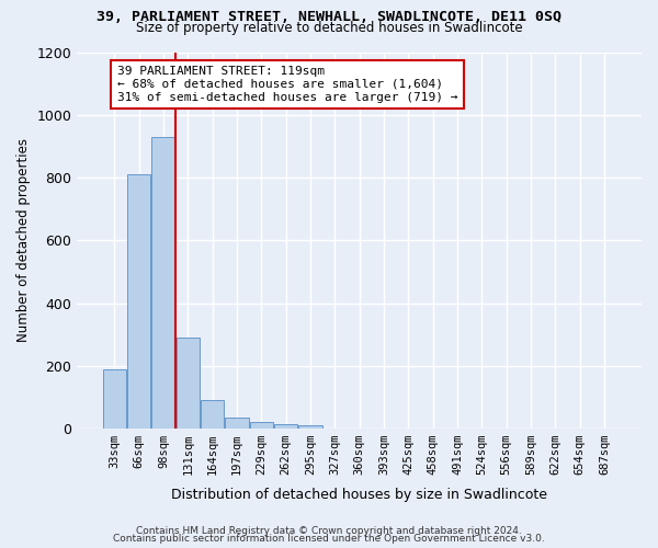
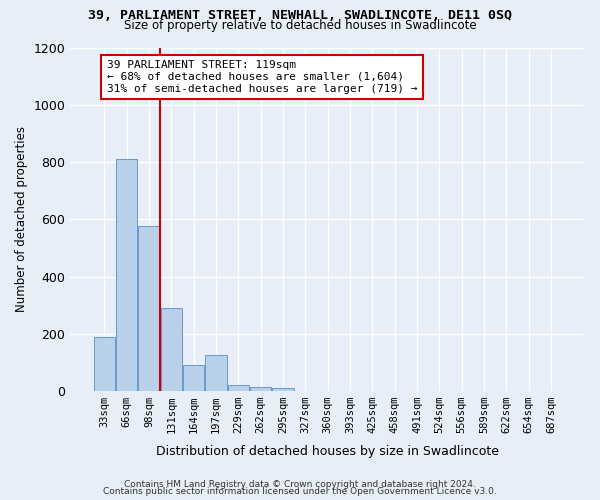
98sqm: 930 -> 575
197sqm: 35 -> 125
